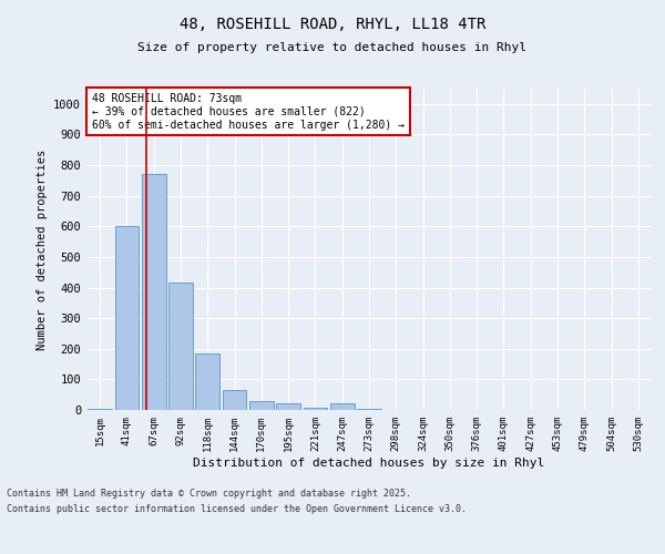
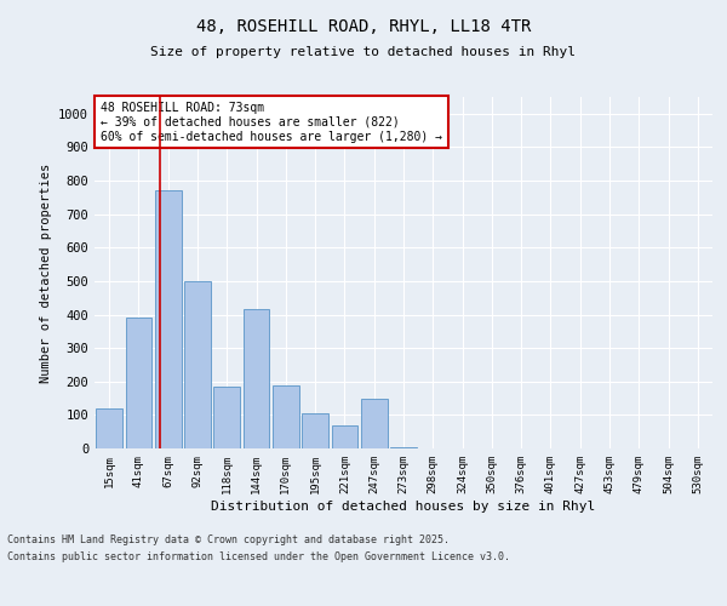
15sqm: 5 -> 120
41sqm: 600 -> 390
92sqm: 415 -> 500
144sqm: 65 -> 415
170sqm: 30 -> 190
195sqm: 20 -> 105
221sqm: 8 -> 70
247sqm: 20 -> 150
